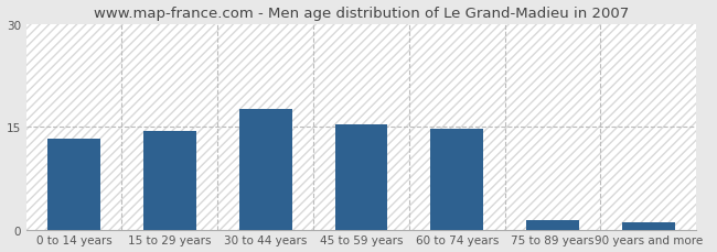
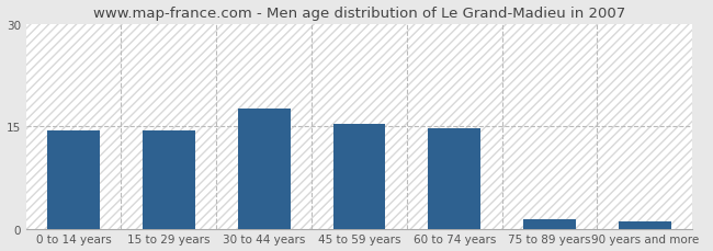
0 to 14 years: 13.2 -> 14.3
